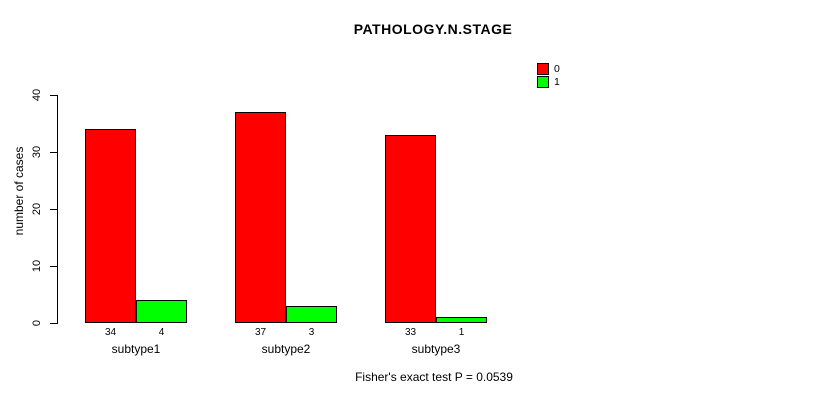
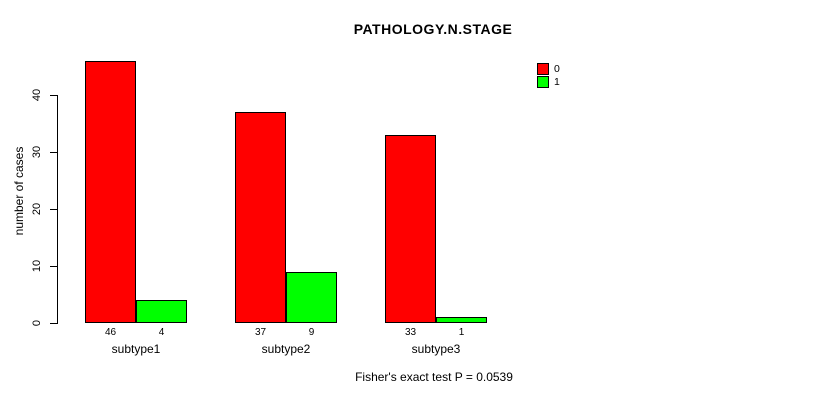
0/subtype1: 34 -> 46
1/subtype2: 3 -> 9
